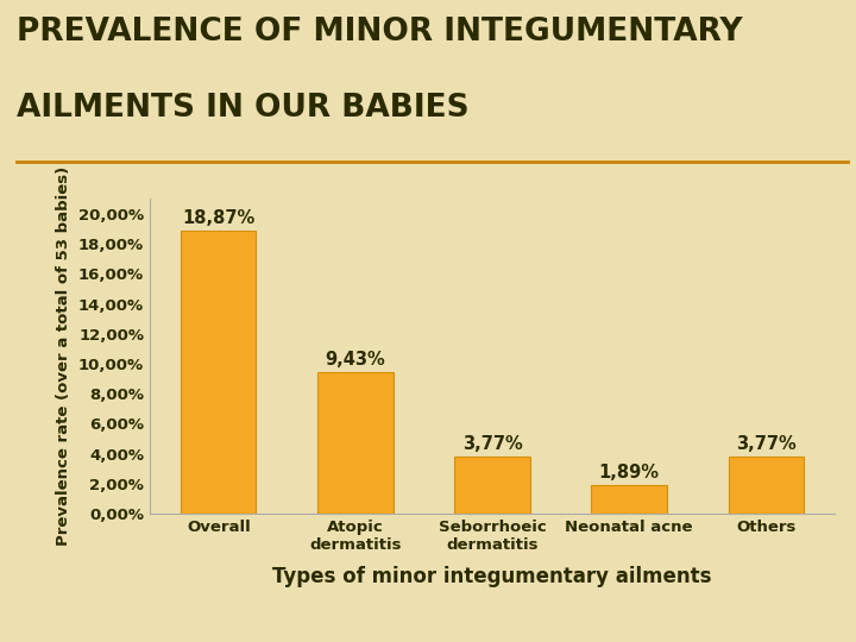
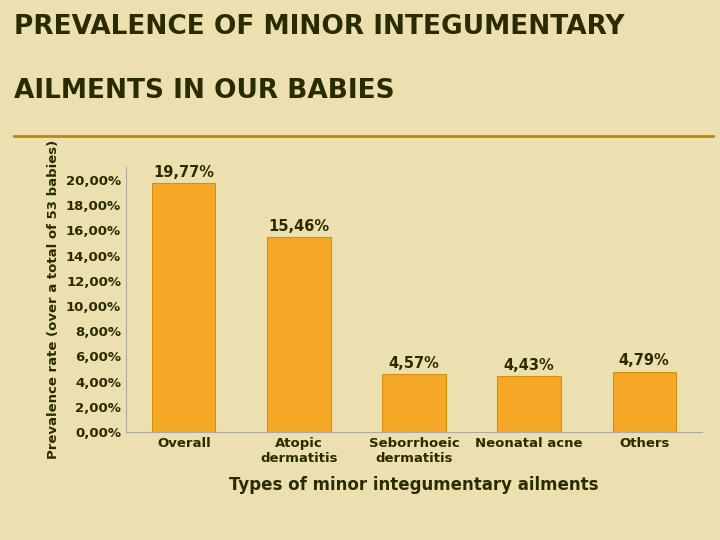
Overall: 18,87% -> 19,77%
Atopic dermatitis: 9,43% -> 15,46%
Seborrhoeic dermatitis: 3,77% -> 4,57%
Neonatal acne: 1,89% -> 4,43%
Others: 3,77% -> 4,79%
